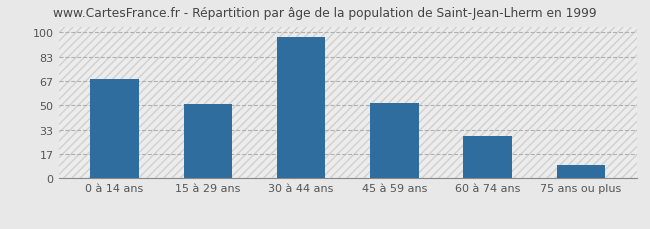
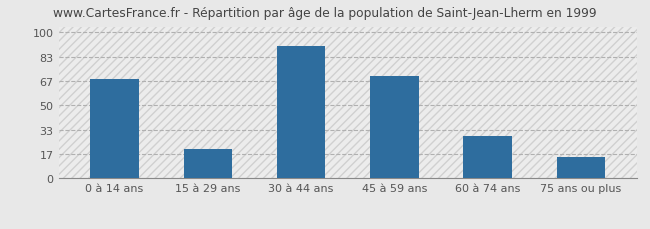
15 à 29 ans: 51 -> 20
30 à 44 ans: 97 -> 91
45 à 59 ans: 52 -> 70
75 ans ou plus: 9 -> 15
